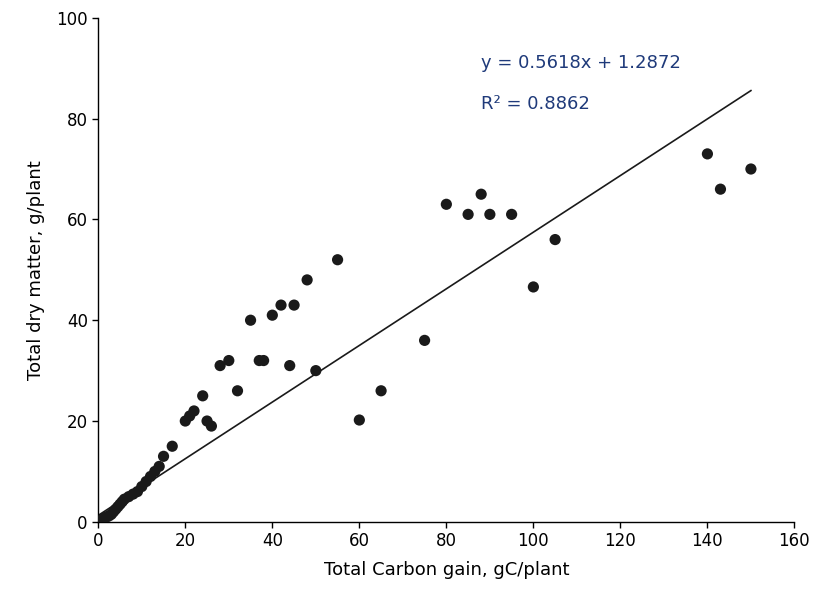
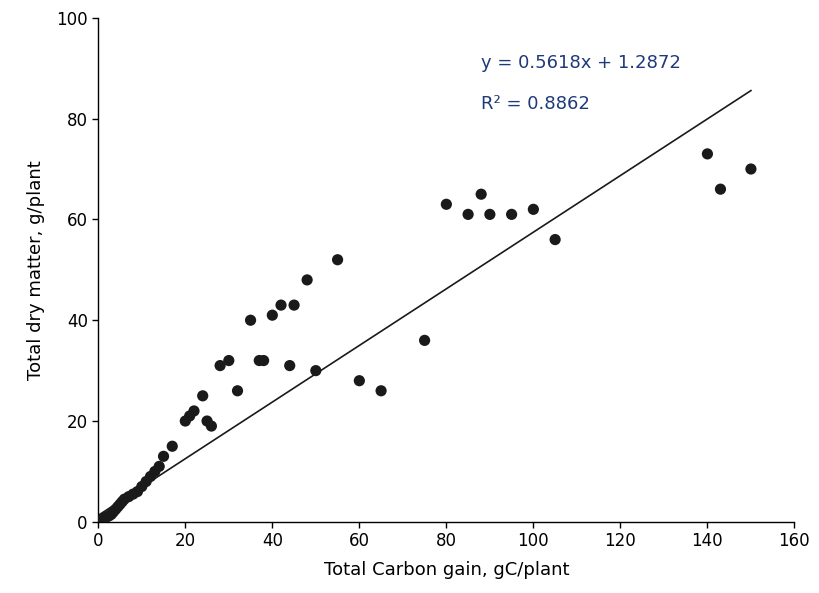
60: 20.2 -> 28.0
100: 46.6 -> 62.0
